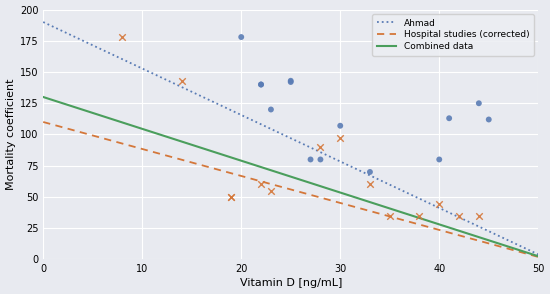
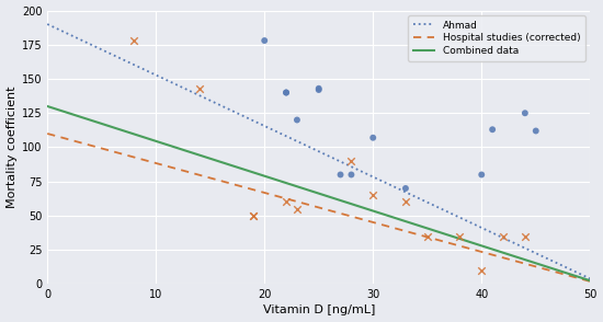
Hospital studies (corrected)/30: 97 -> 65
Hospital studies (corrected)/40: 44 -> 10
